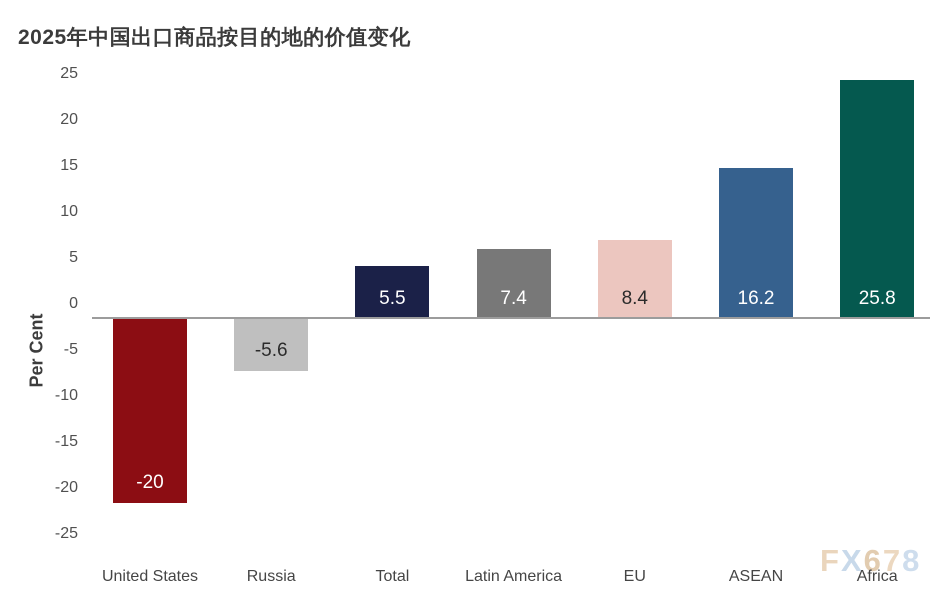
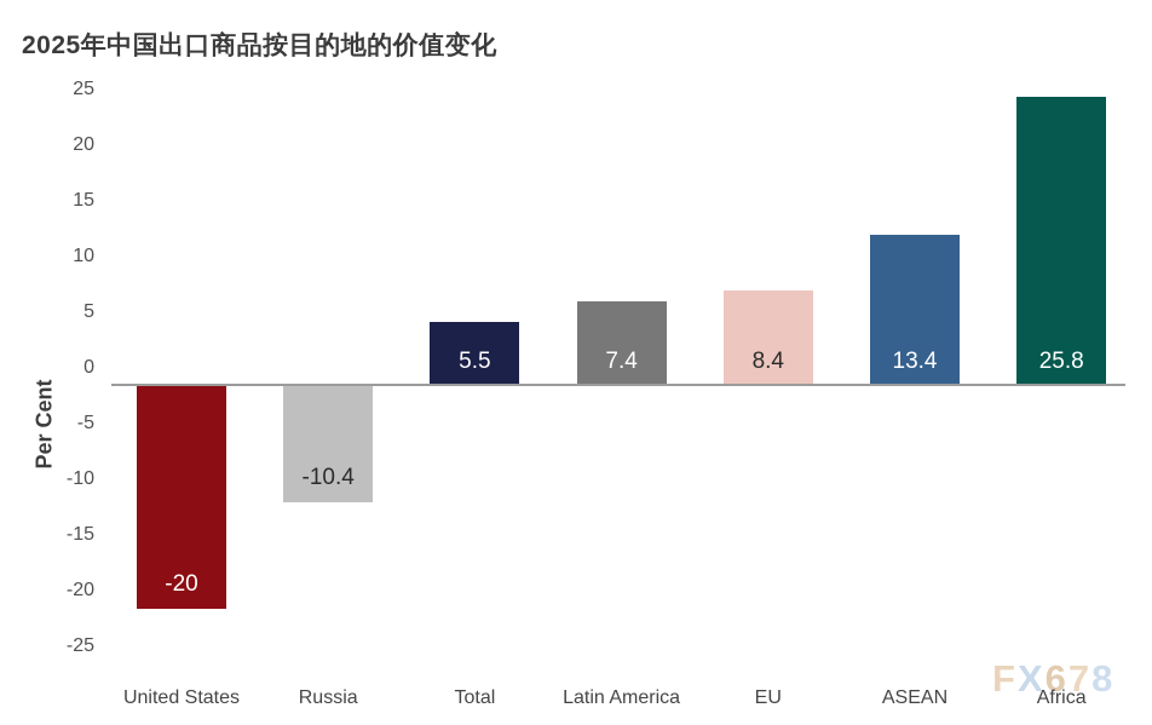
Russia: -5.6 -> -10.4
ASEAN: 16.2 -> 13.4
